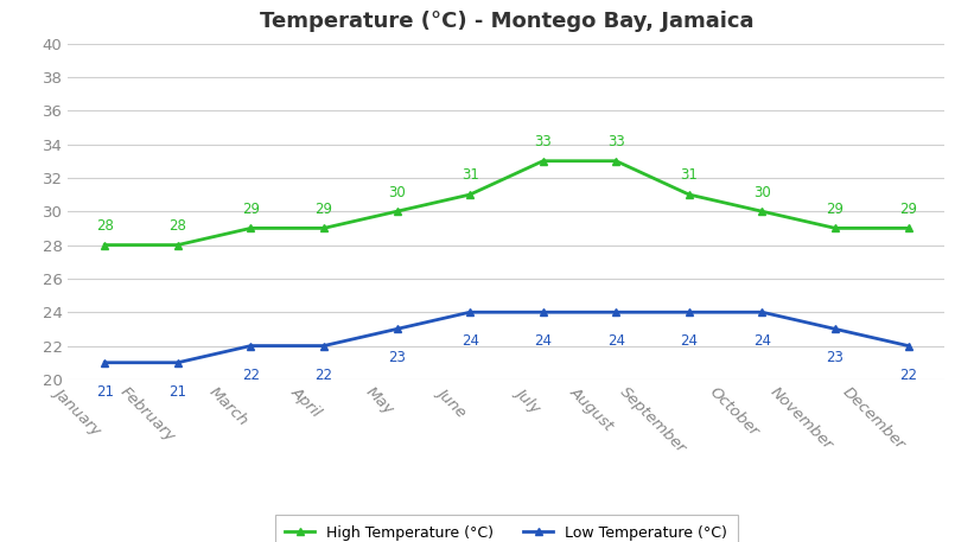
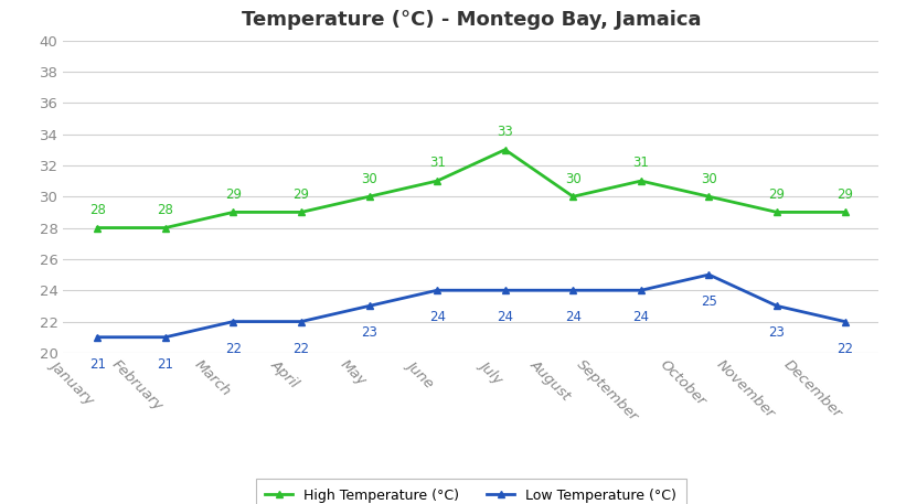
High Temperature (°C)/August: 33 -> 30
Low Temperature (°C)/October: 24 -> 25
